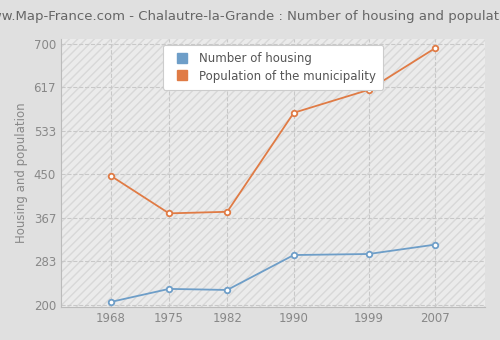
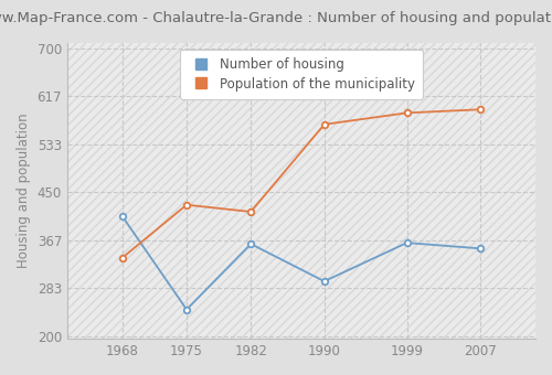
Number of housing/1968: 205 -> 408
Population of the municipality/1968: 447 -> 336
Number of housing/1975: 230 -> 246
Population of the municipality/1975: 375 -> 428
Number of housing/1982: 228 -> 360
Population of the municipality/1982: 378 -> 416
Number of housing/1999: 297 -> 362
Population of the municipality/1999: 612 -> 588
Number of housing/2007: 315 -> 352
Population of the municipality/2007: 692 -> 594
